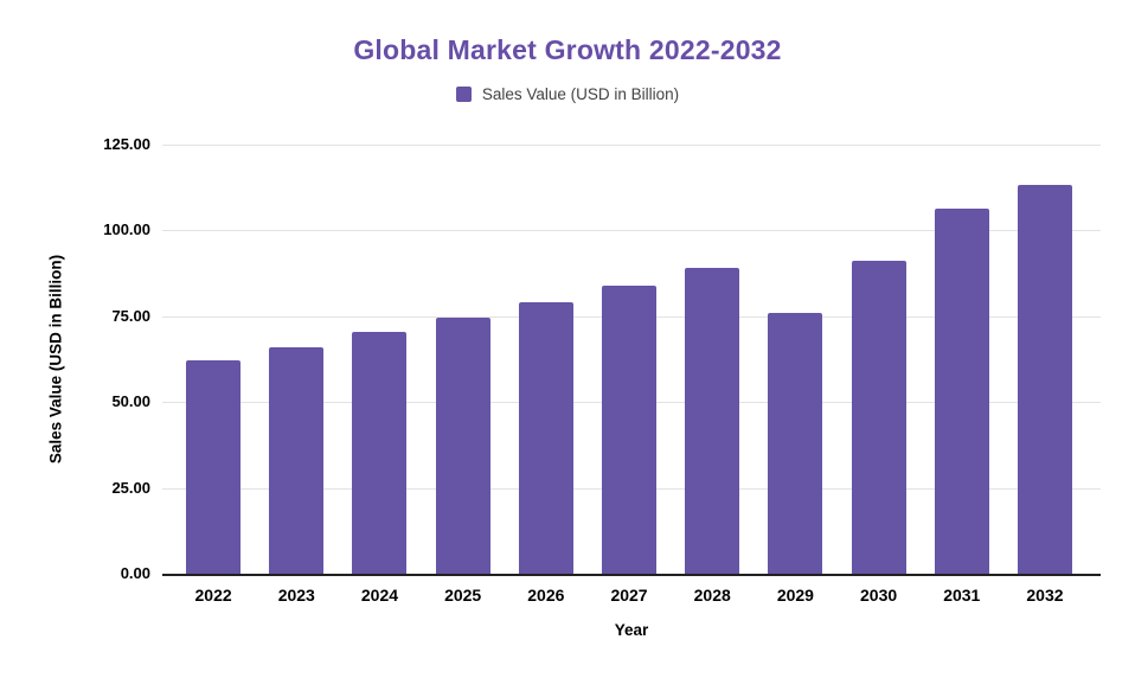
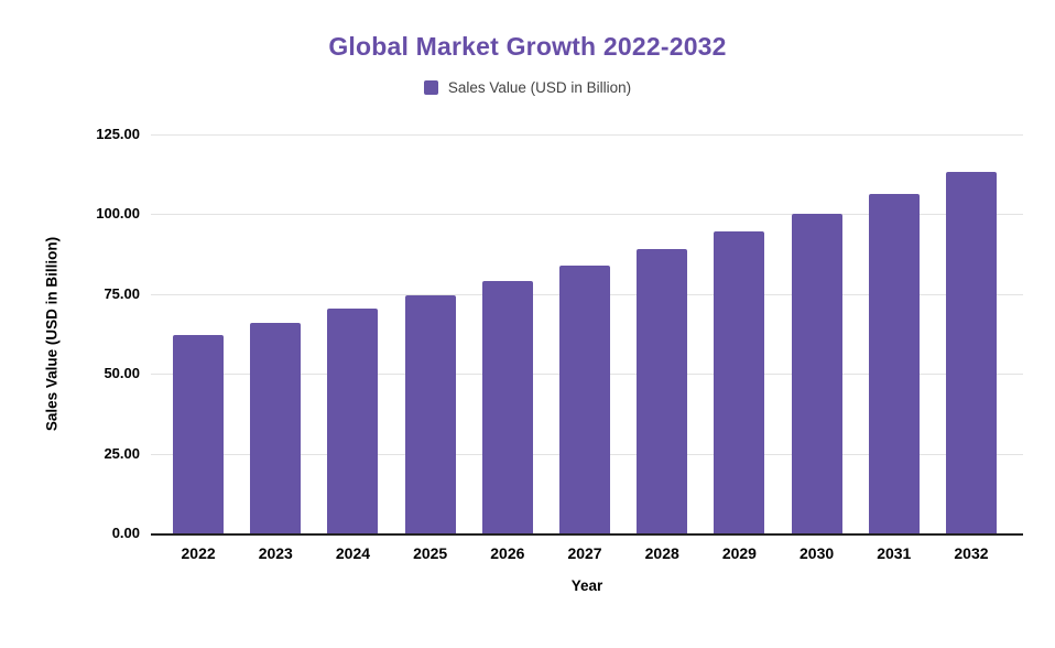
2029: 76 -> 95
2030: 91 -> 100
